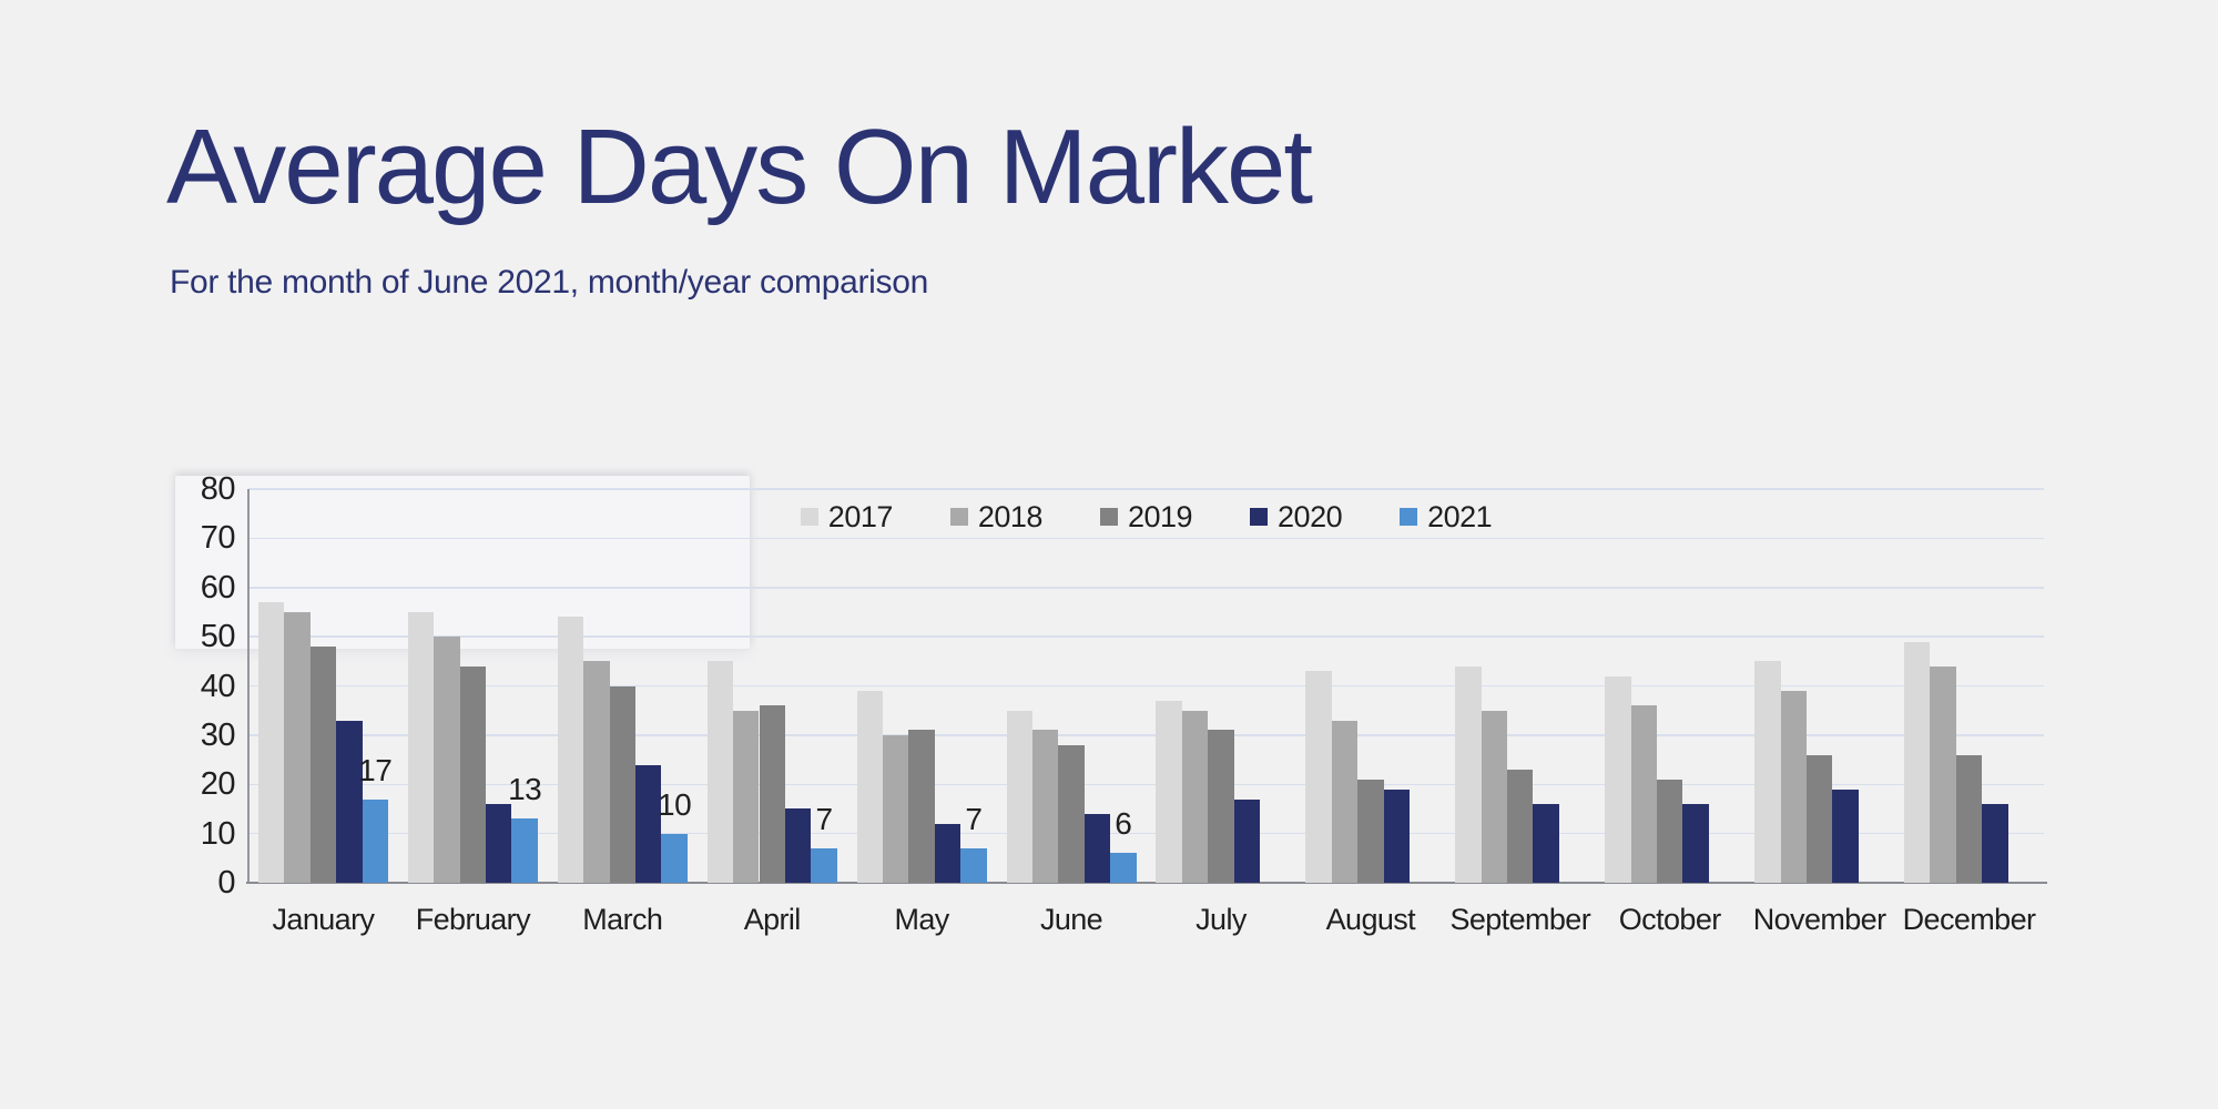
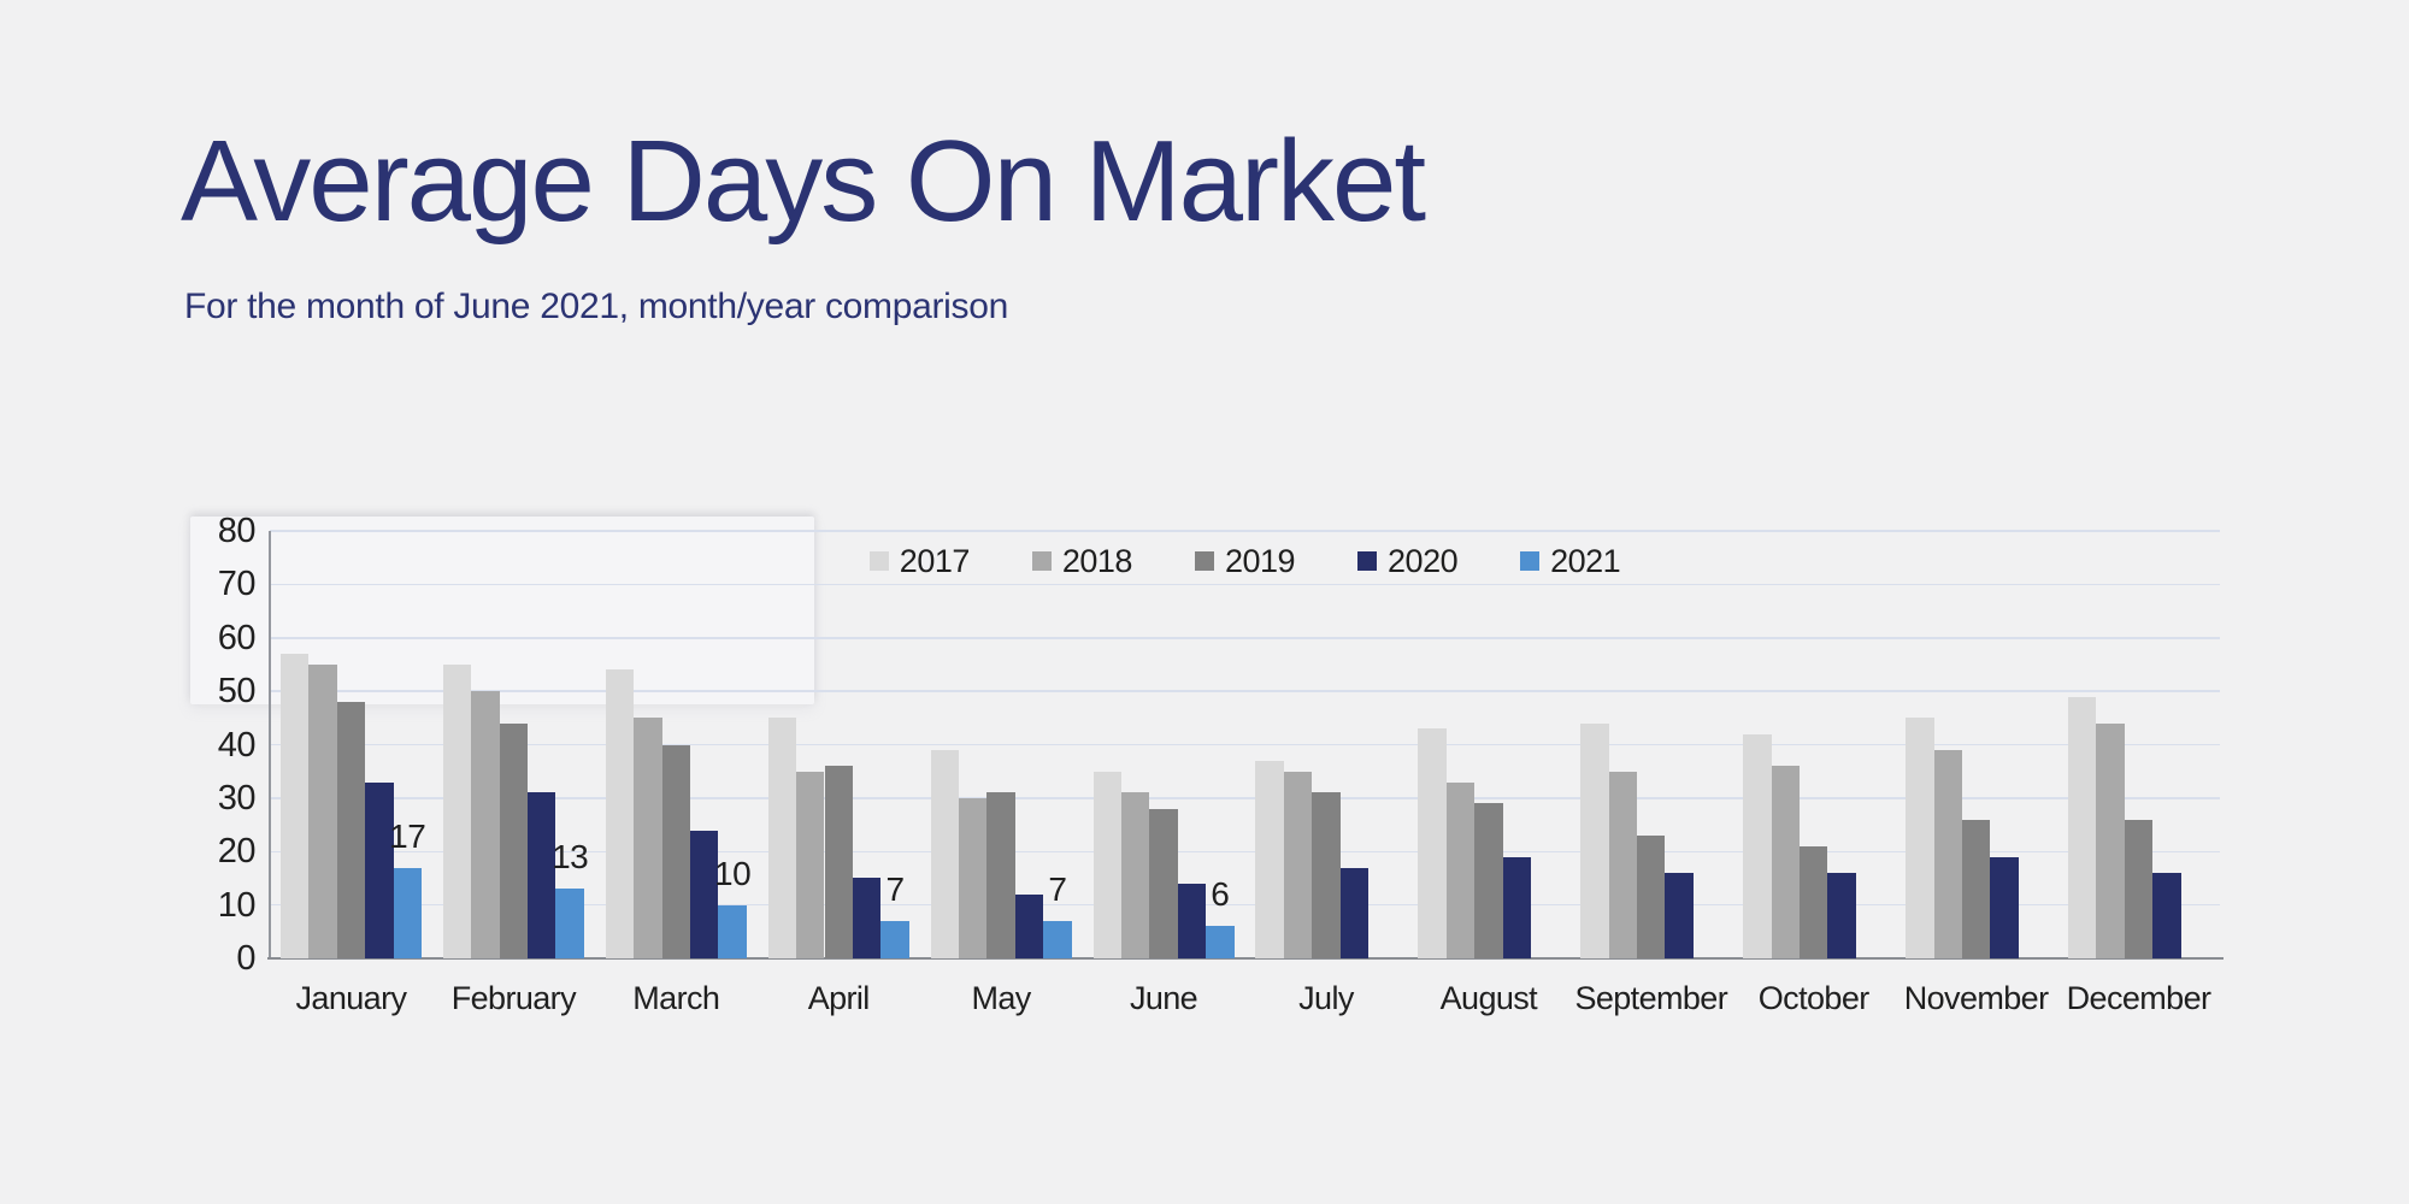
2020/February: 16 -> 31
2019/August: 21 -> 29
